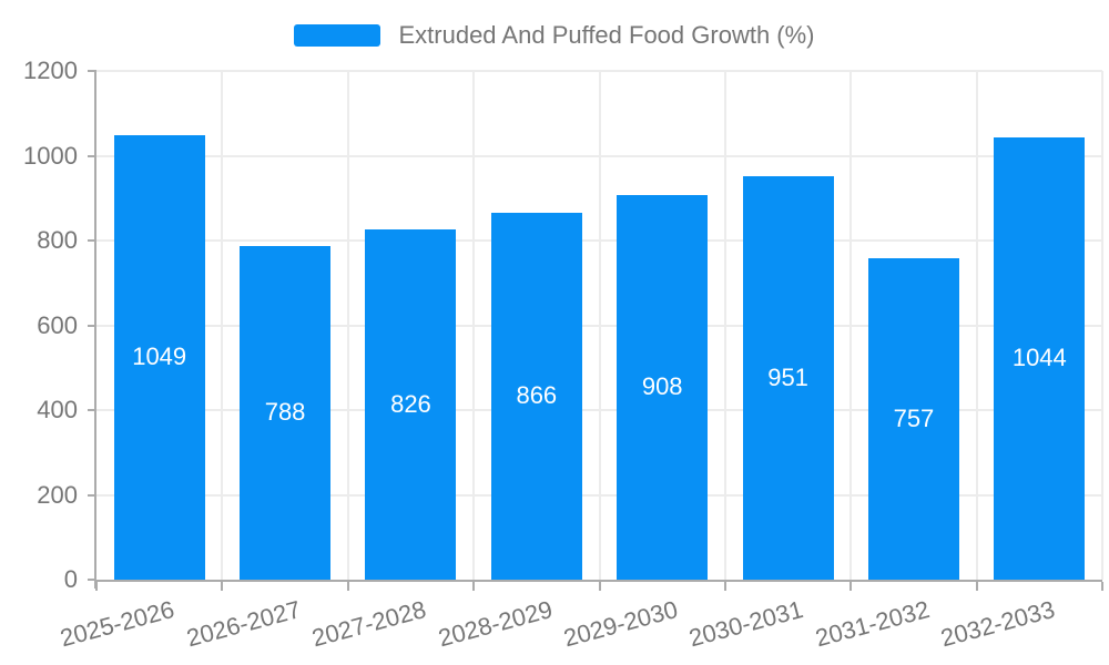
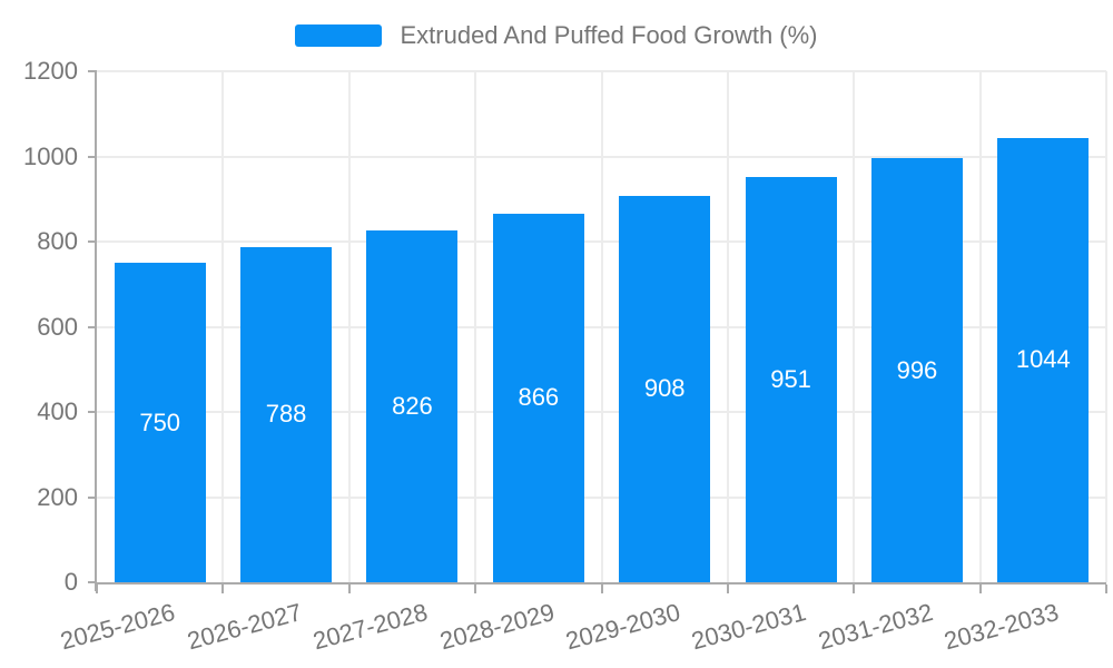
2025-2026: 1049 -> 750
2031-2032: 757 -> 996
